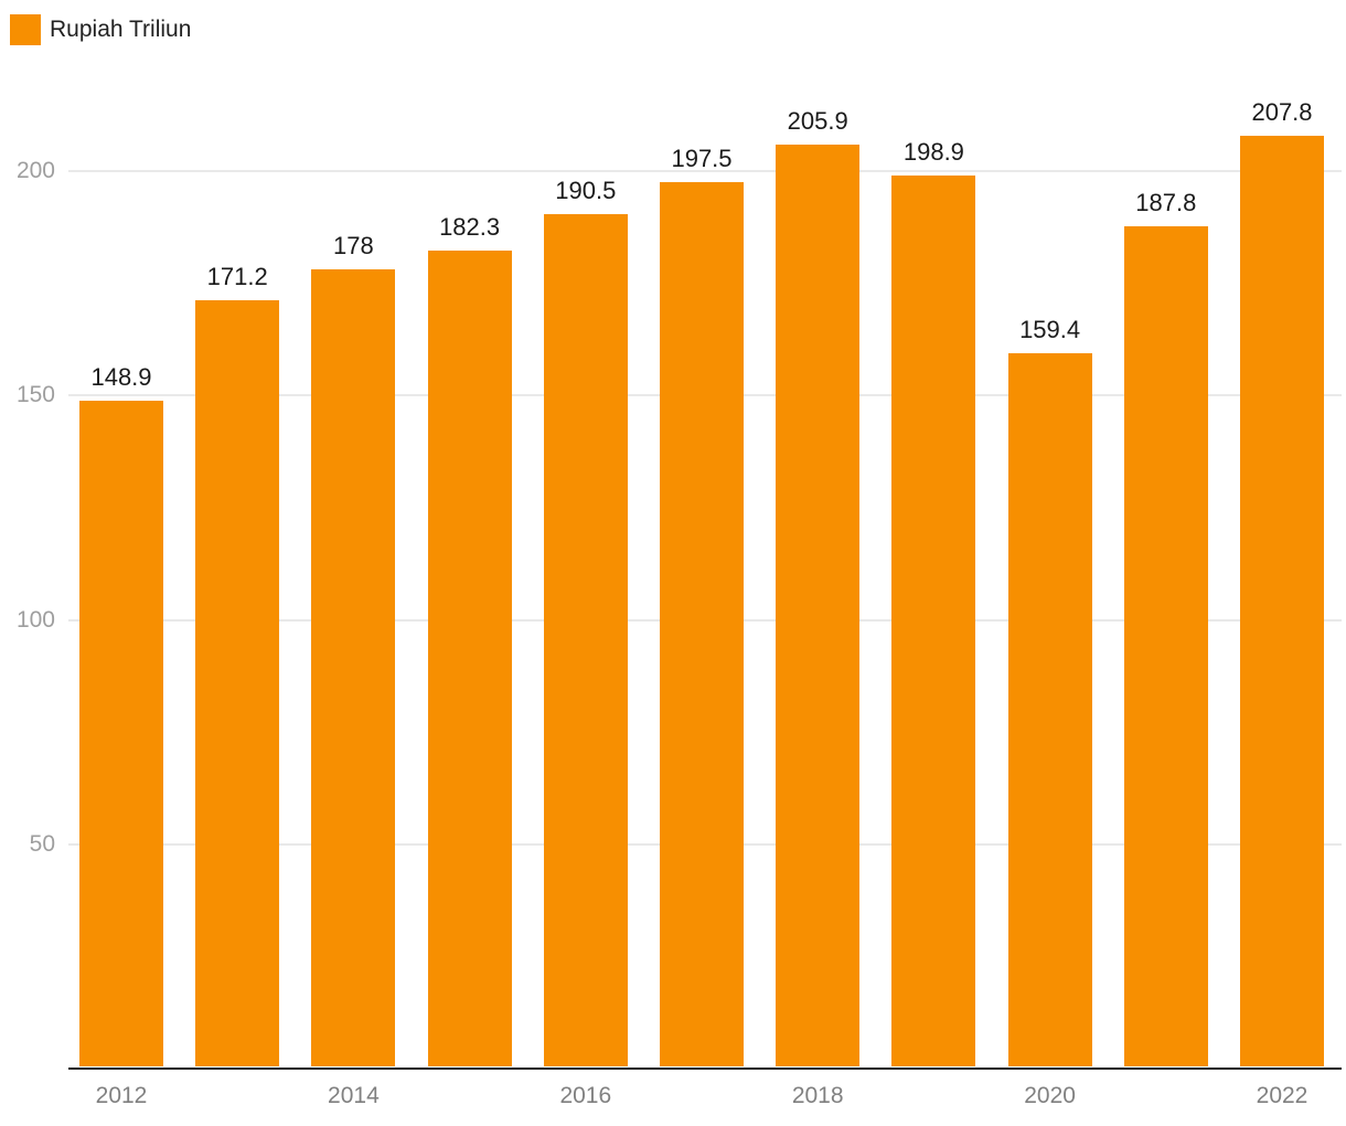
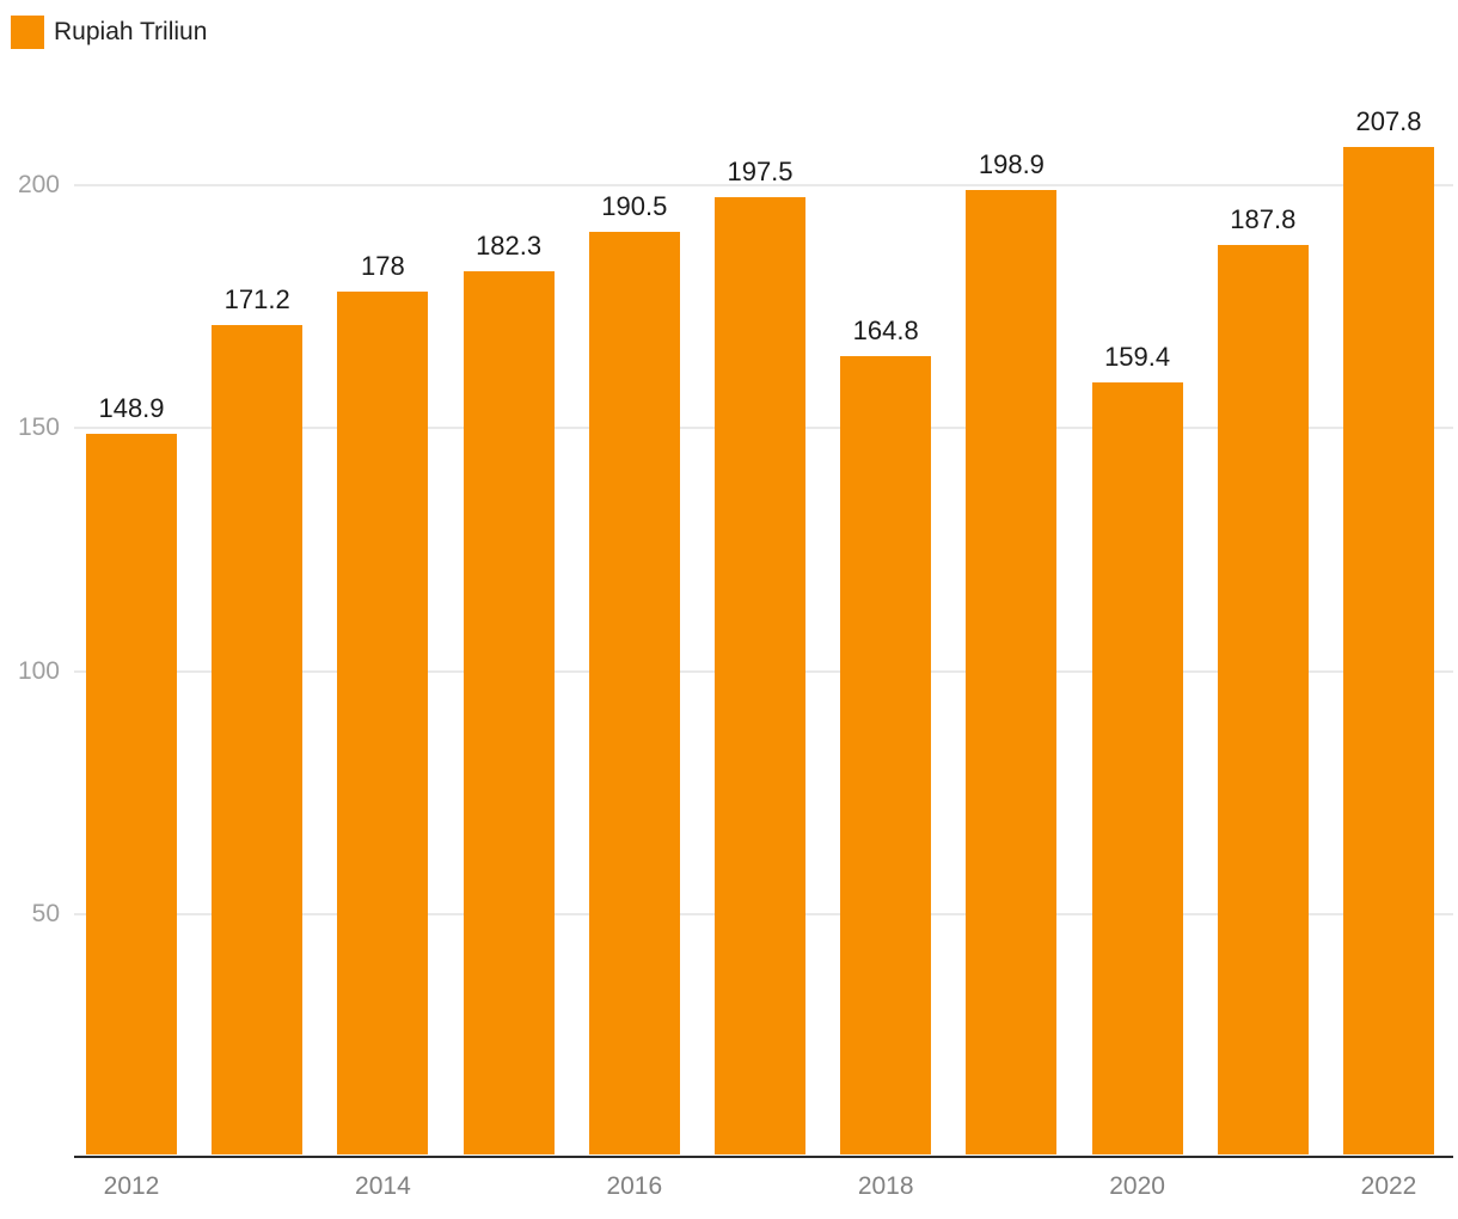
2018: 205.9 -> 164.8
